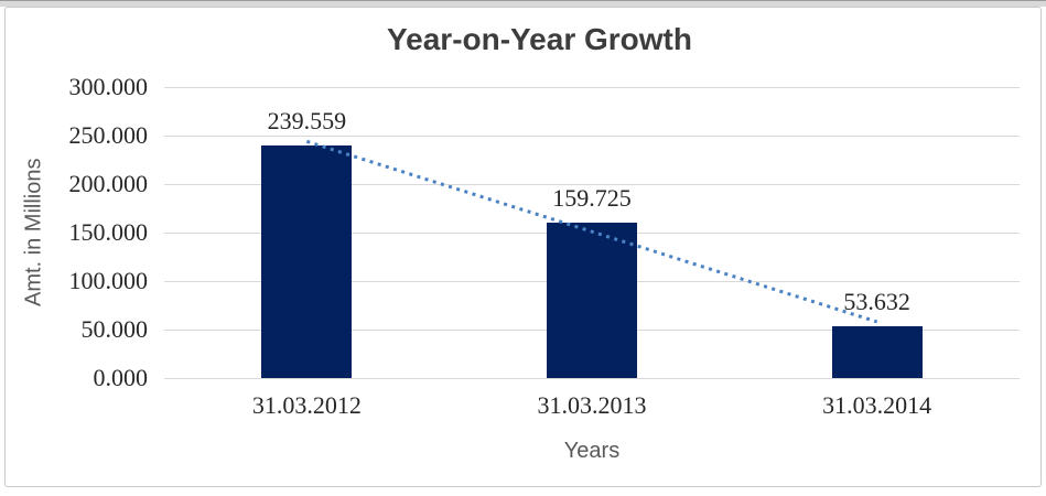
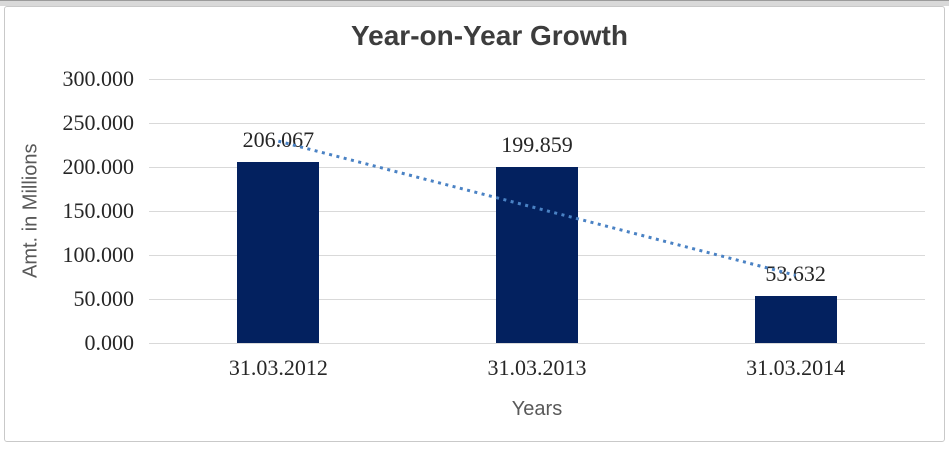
31.03.2012: 239.559 -> 206.067
31.03.2013: 159.725 -> 199.859
